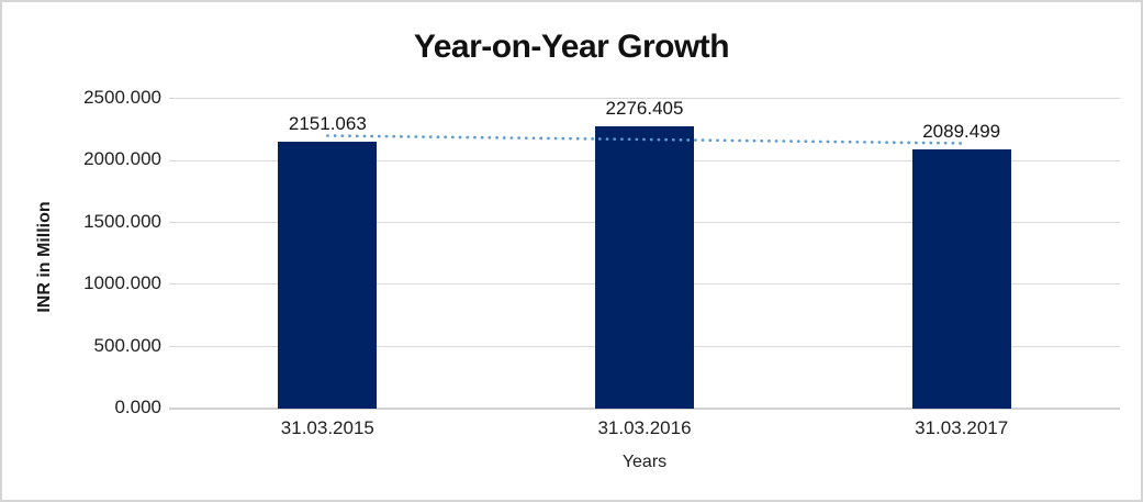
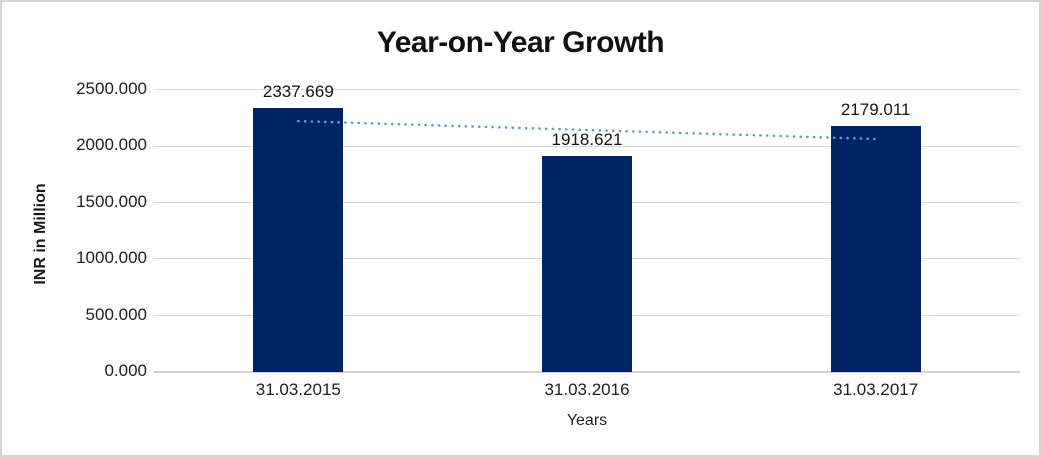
31.03.2015: 2151.063 -> 2337.669
31.03.2016: 2276.405 -> 1918.621
31.03.2017: 2089.499 -> 2179.011
